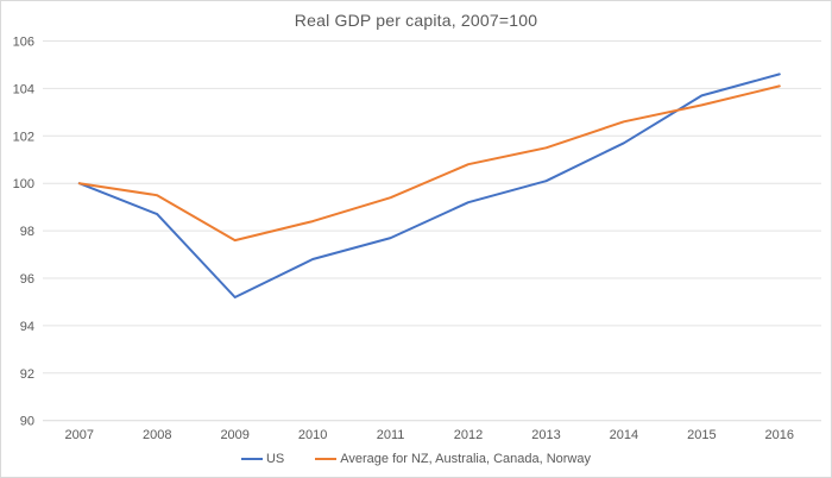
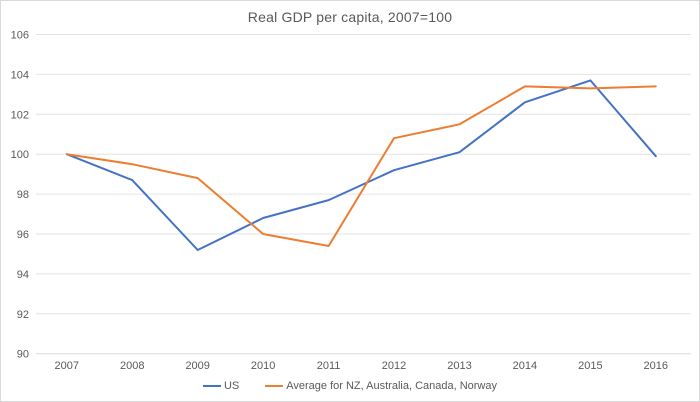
Average for NZ, Australia, Canada, Norway/2009: 97.6 -> 98.8
Average for NZ, Australia, Canada, Norway/2010: 98.4 -> 96.0
Average for NZ, Australia, Canada, Norway/2011: 99.4 -> 95.4
US/2014: 101.7 -> 102.6
Average for NZ, Australia, Canada, Norway/2014: 102.6 -> 103.4
US/2016: 104.6 -> 99.9
Average for NZ, Australia, Canada, Norway/2016: 104.1 -> 103.4
